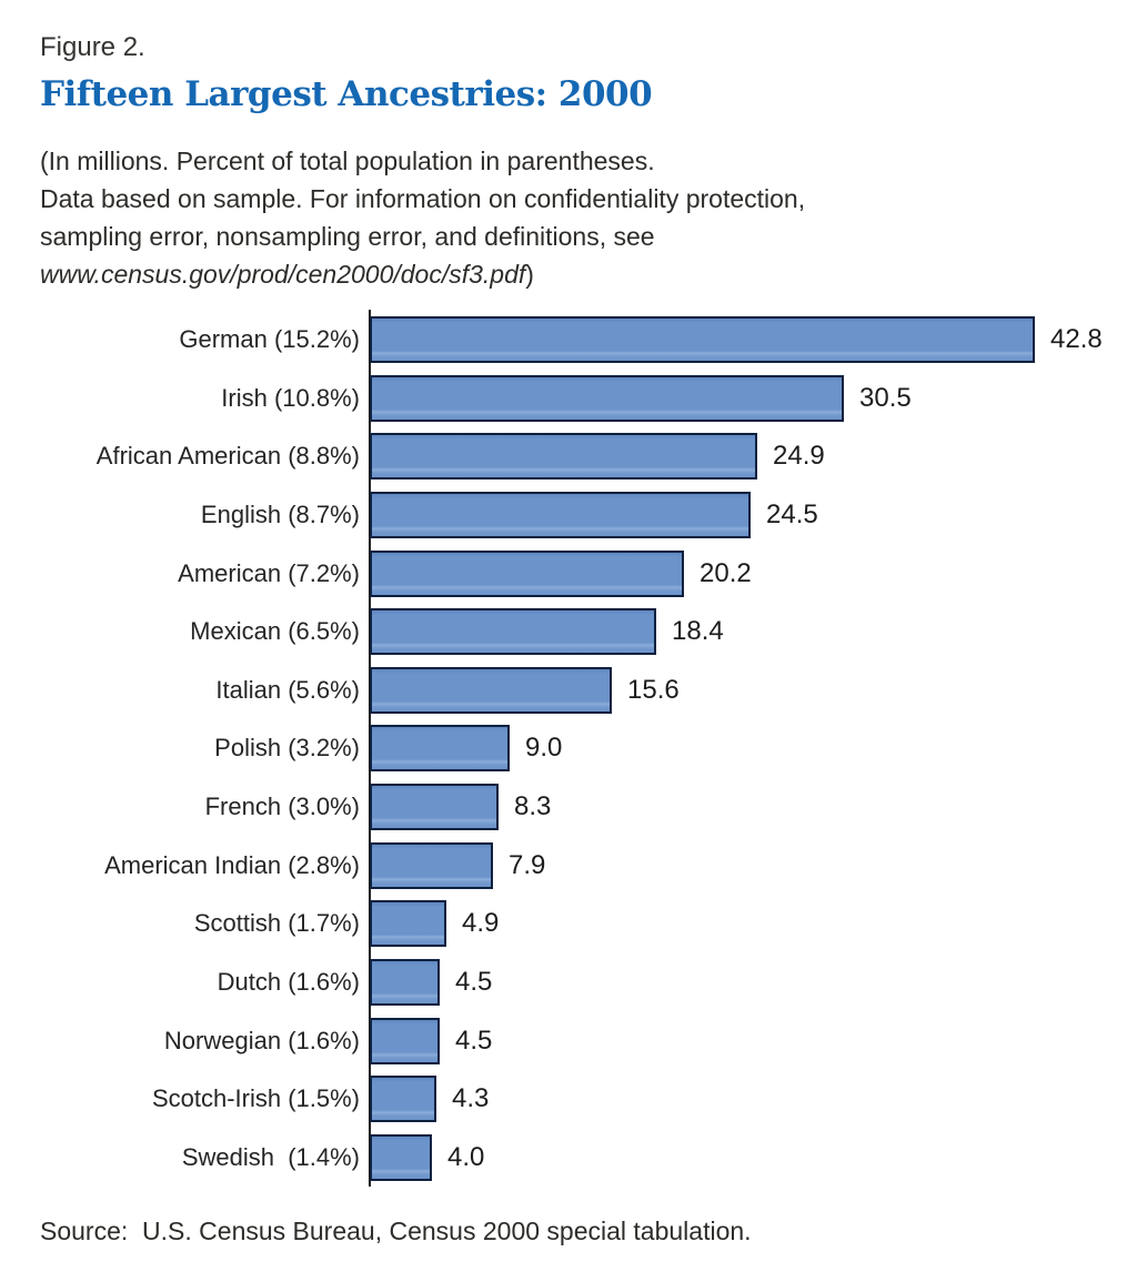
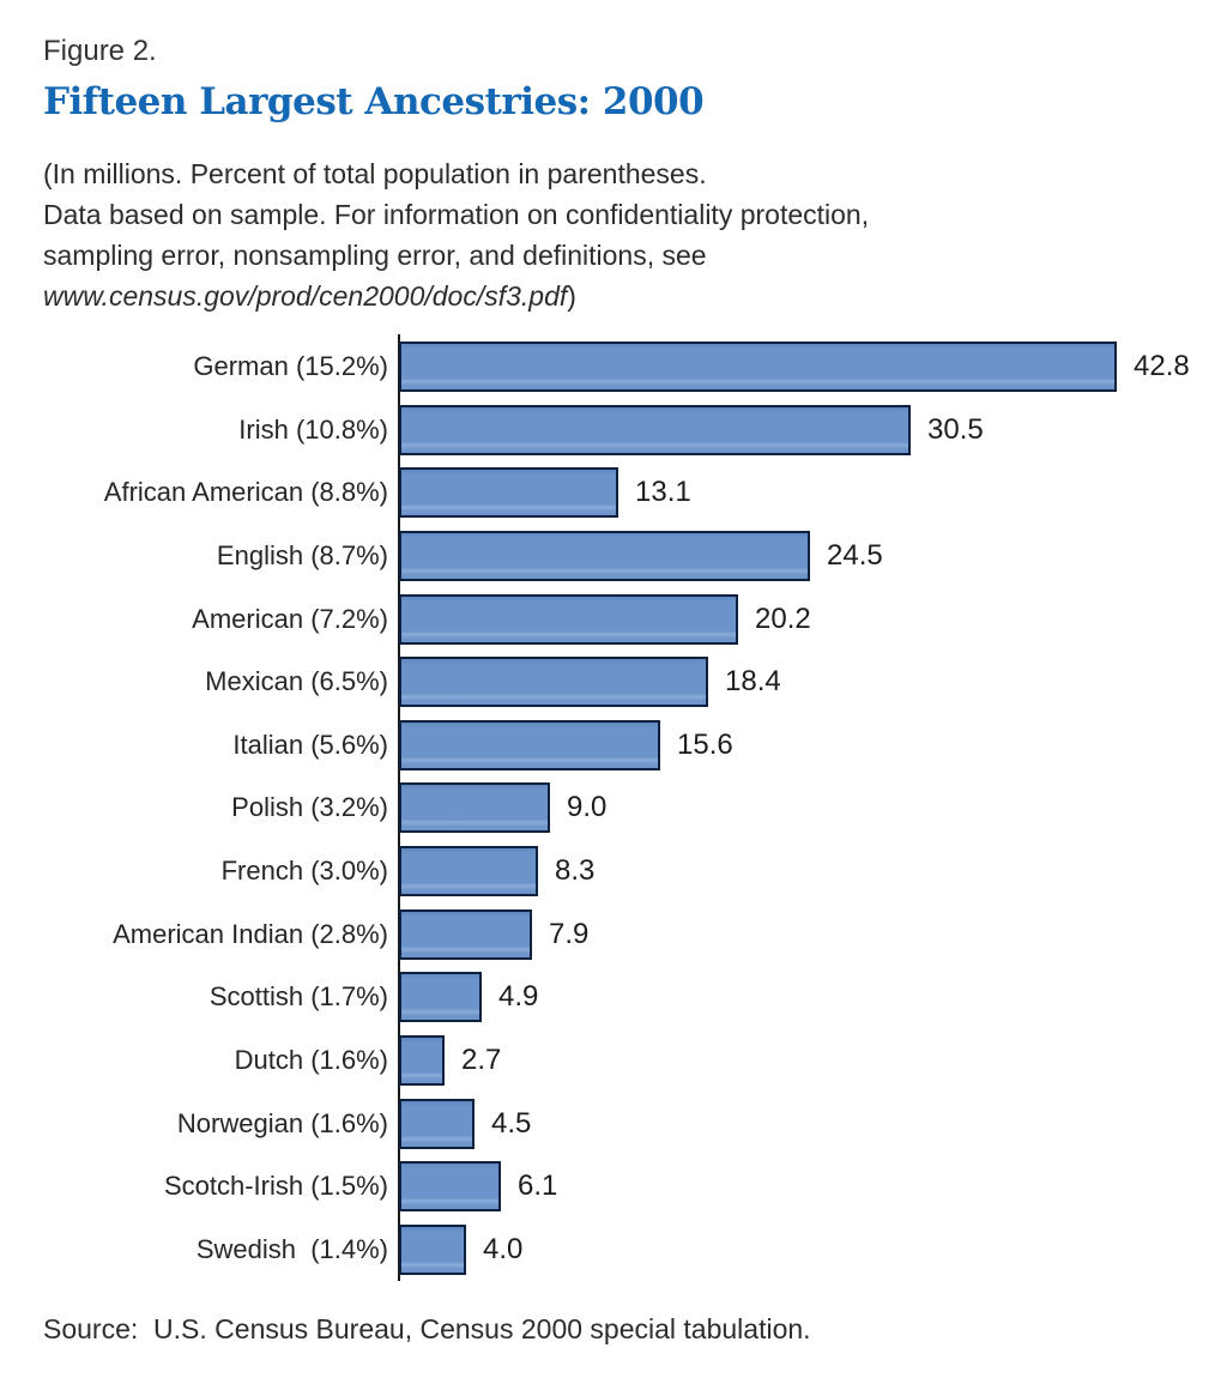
African American (8.8%): 24.9 -> 13.1
Dutch (1.6%): 4.5 -> 2.7
Scotch-Irish (1.5%): 4.3 -> 6.1
